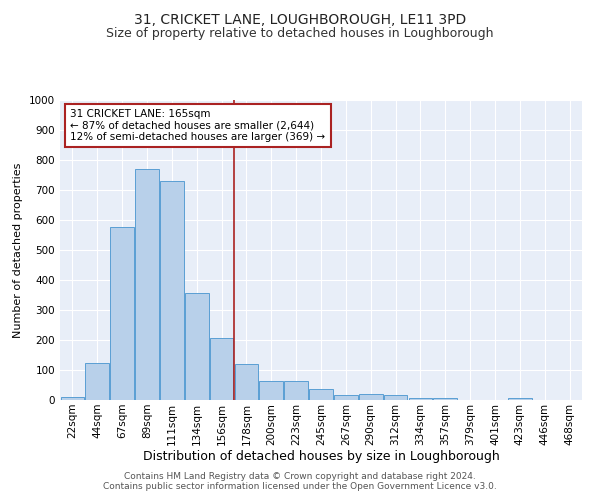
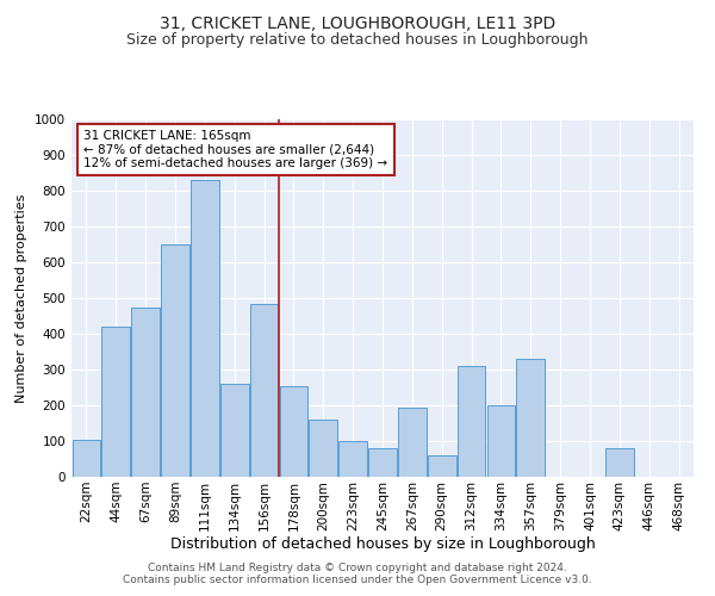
22sqm: 10 -> 105
44sqm: 125 -> 420
67sqm: 578 -> 475
89sqm: 770 -> 650
111sqm: 730 -> 830
134sqm: 358 -> 260
156sqm: 208 -> 485
178sqm: 120 -> 255
200sqm: 65 -> 160
223sqm: 65 -> 100
245sqm: 38 -> 80
267sqm: 18 -> 195
290sqm: 20 -> 60
312sqm: 18 -> 310
334sqm: 8 -> 200
357sqm: 8 -> 330
423sqm: 8 -> 80
